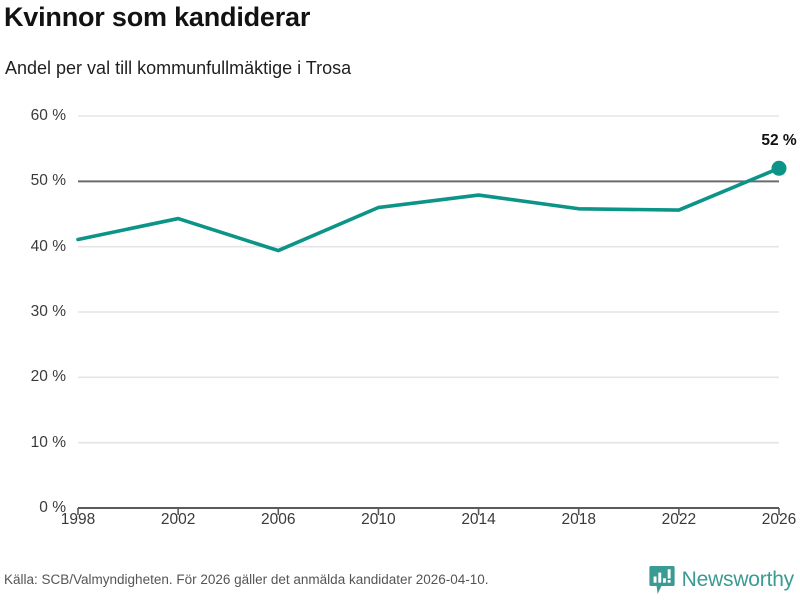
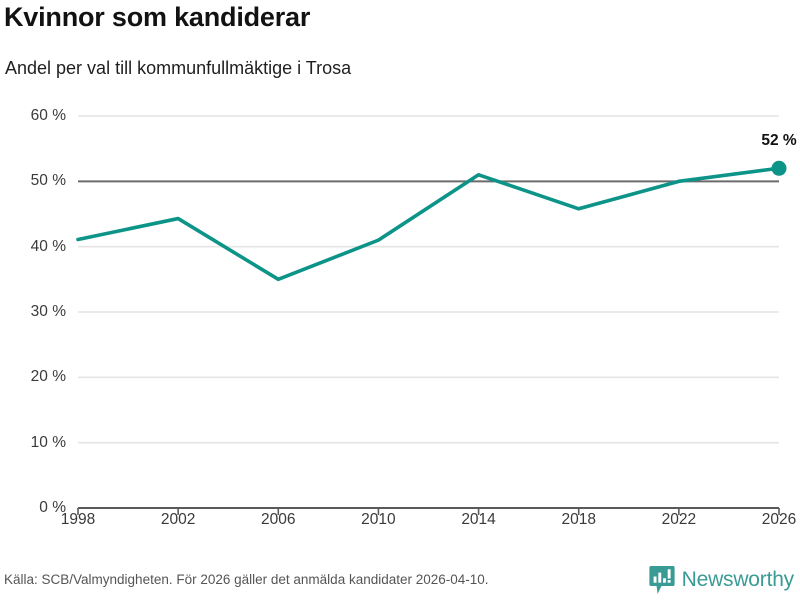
2006: 39% -> 35%
2010: 46% -> 41%
2014: 48% -> 51%
2022: 46% -> 50%
